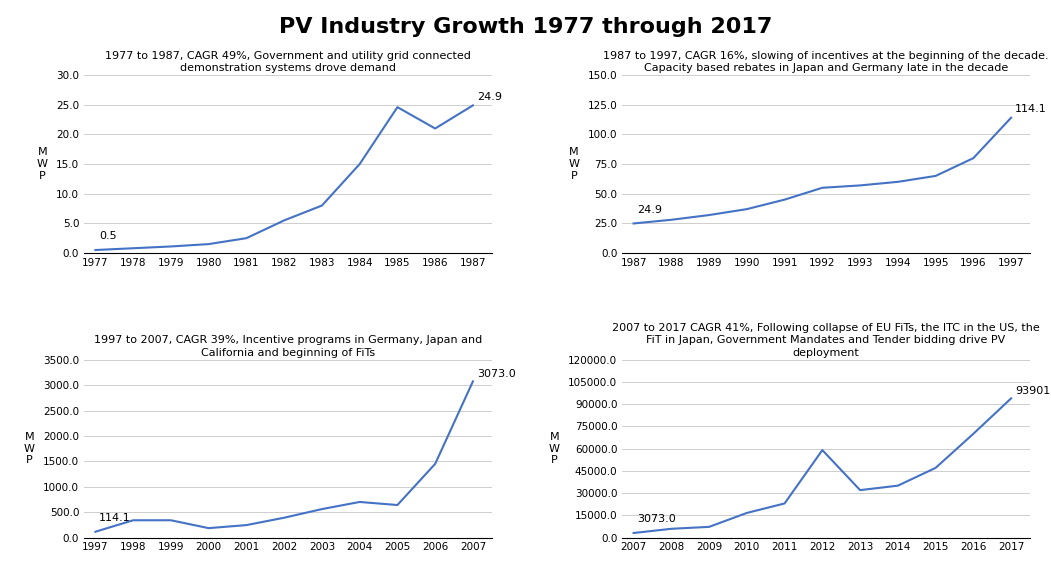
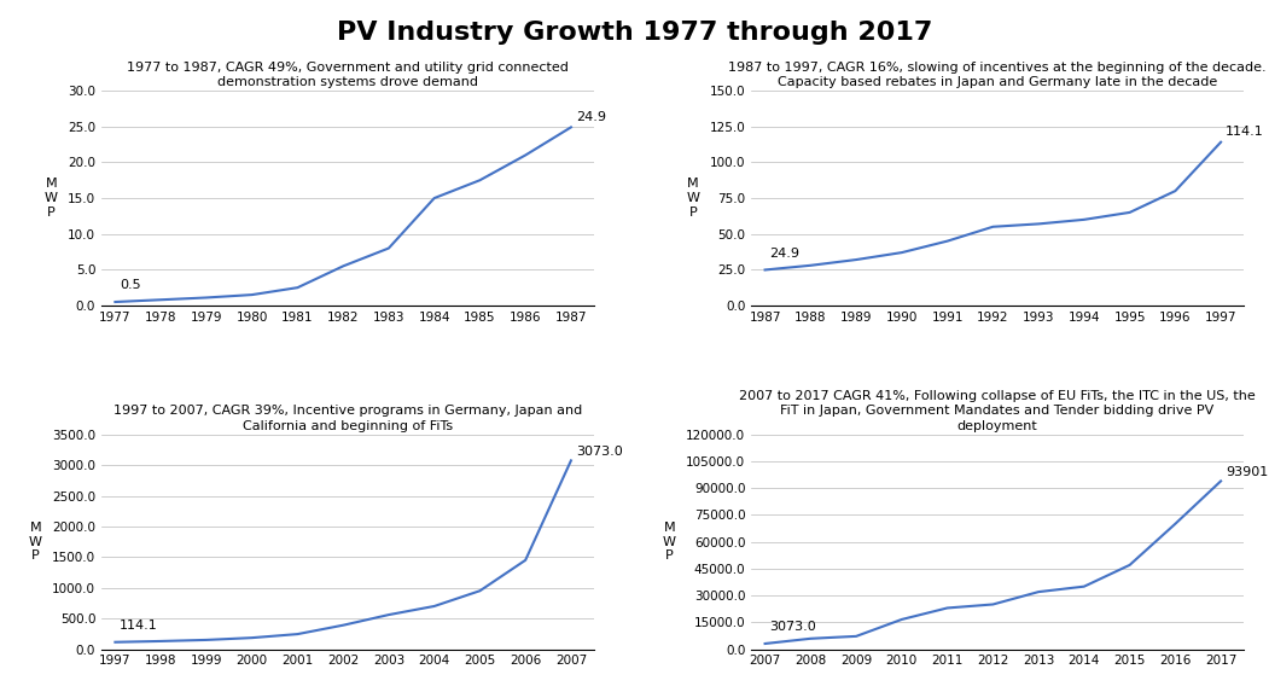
1985: 24.6 -> 17.5
1998: 340 -> 130
1999: 340 -> 150
2005: 640 -> 950
2012: 59000 -> 25000
